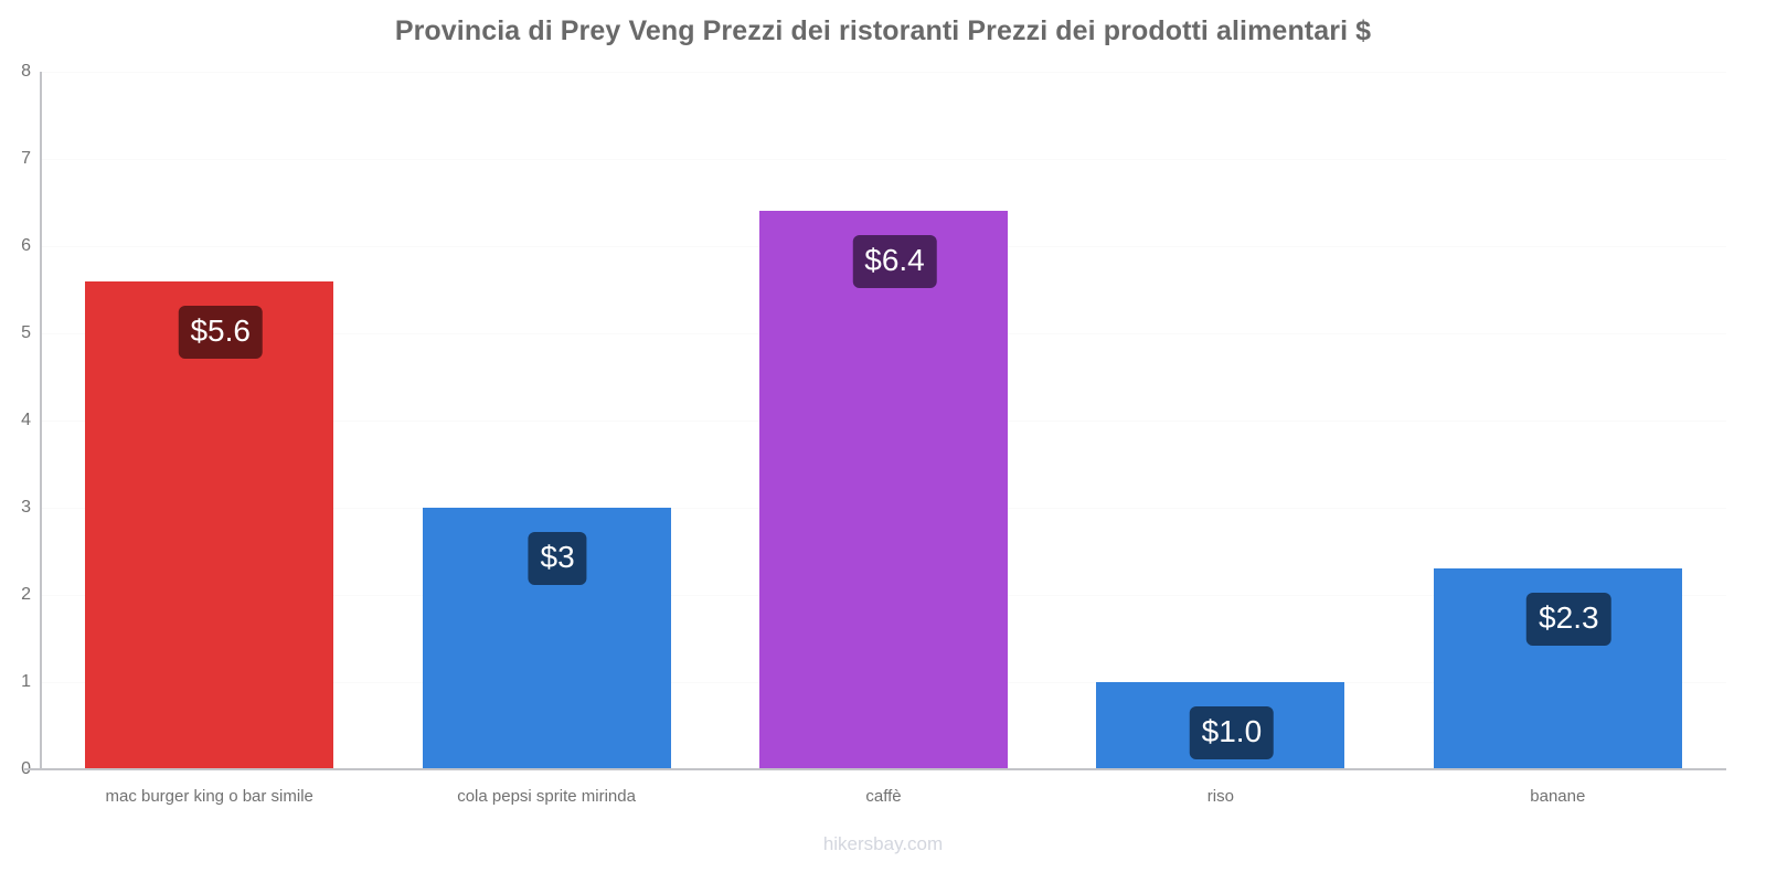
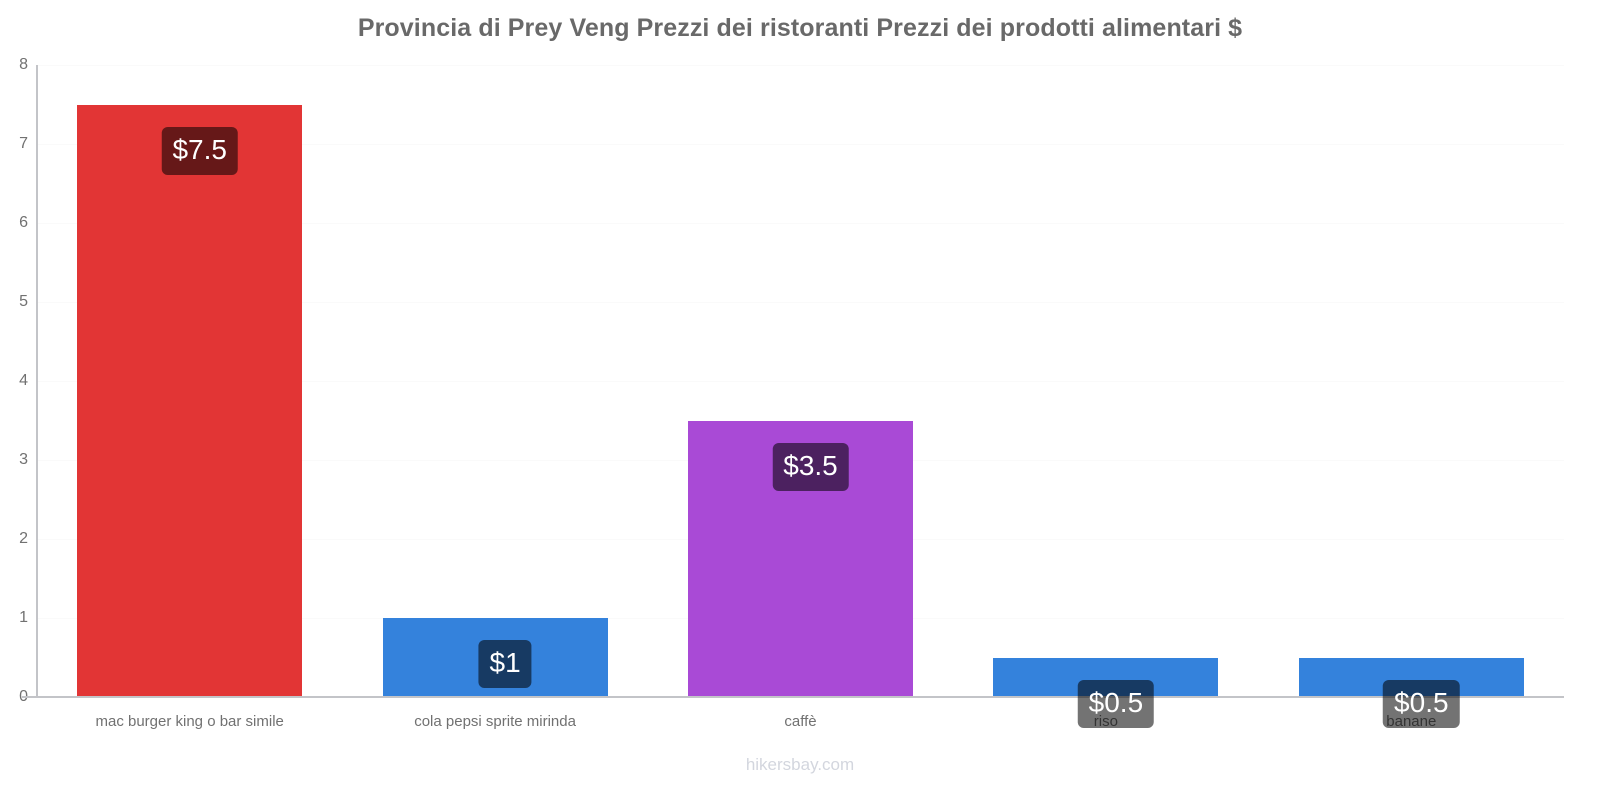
mac burger king o bar simile: $5.6 -> $7.5
cola pepsi sprite mirinda: $3 -> $1
caffè: $6.4 -> $3.5
riso: $1.0 -> $0.5
banane: $2.3 -> $0.5
